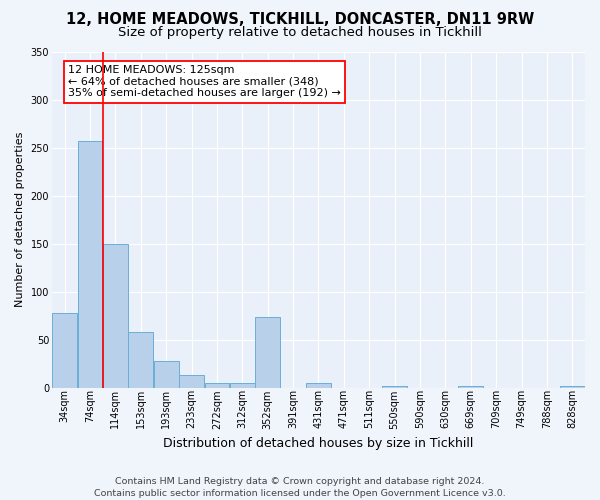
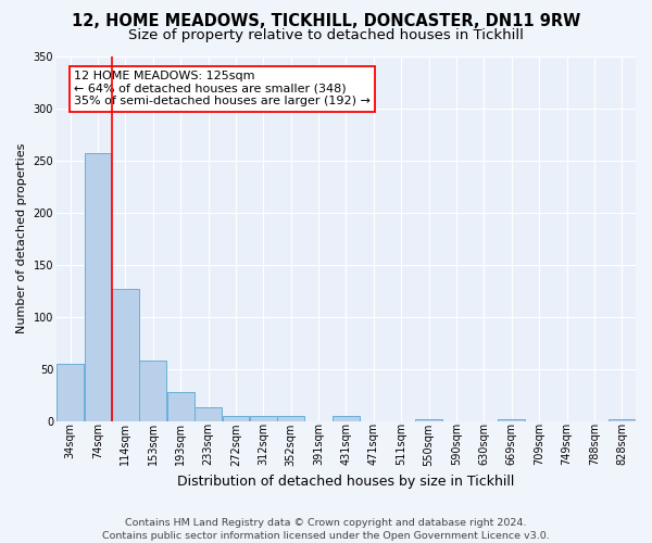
34sqm: 78 -> 55
114sqm: 150 -> 127
352sqm: 74 -> 5
